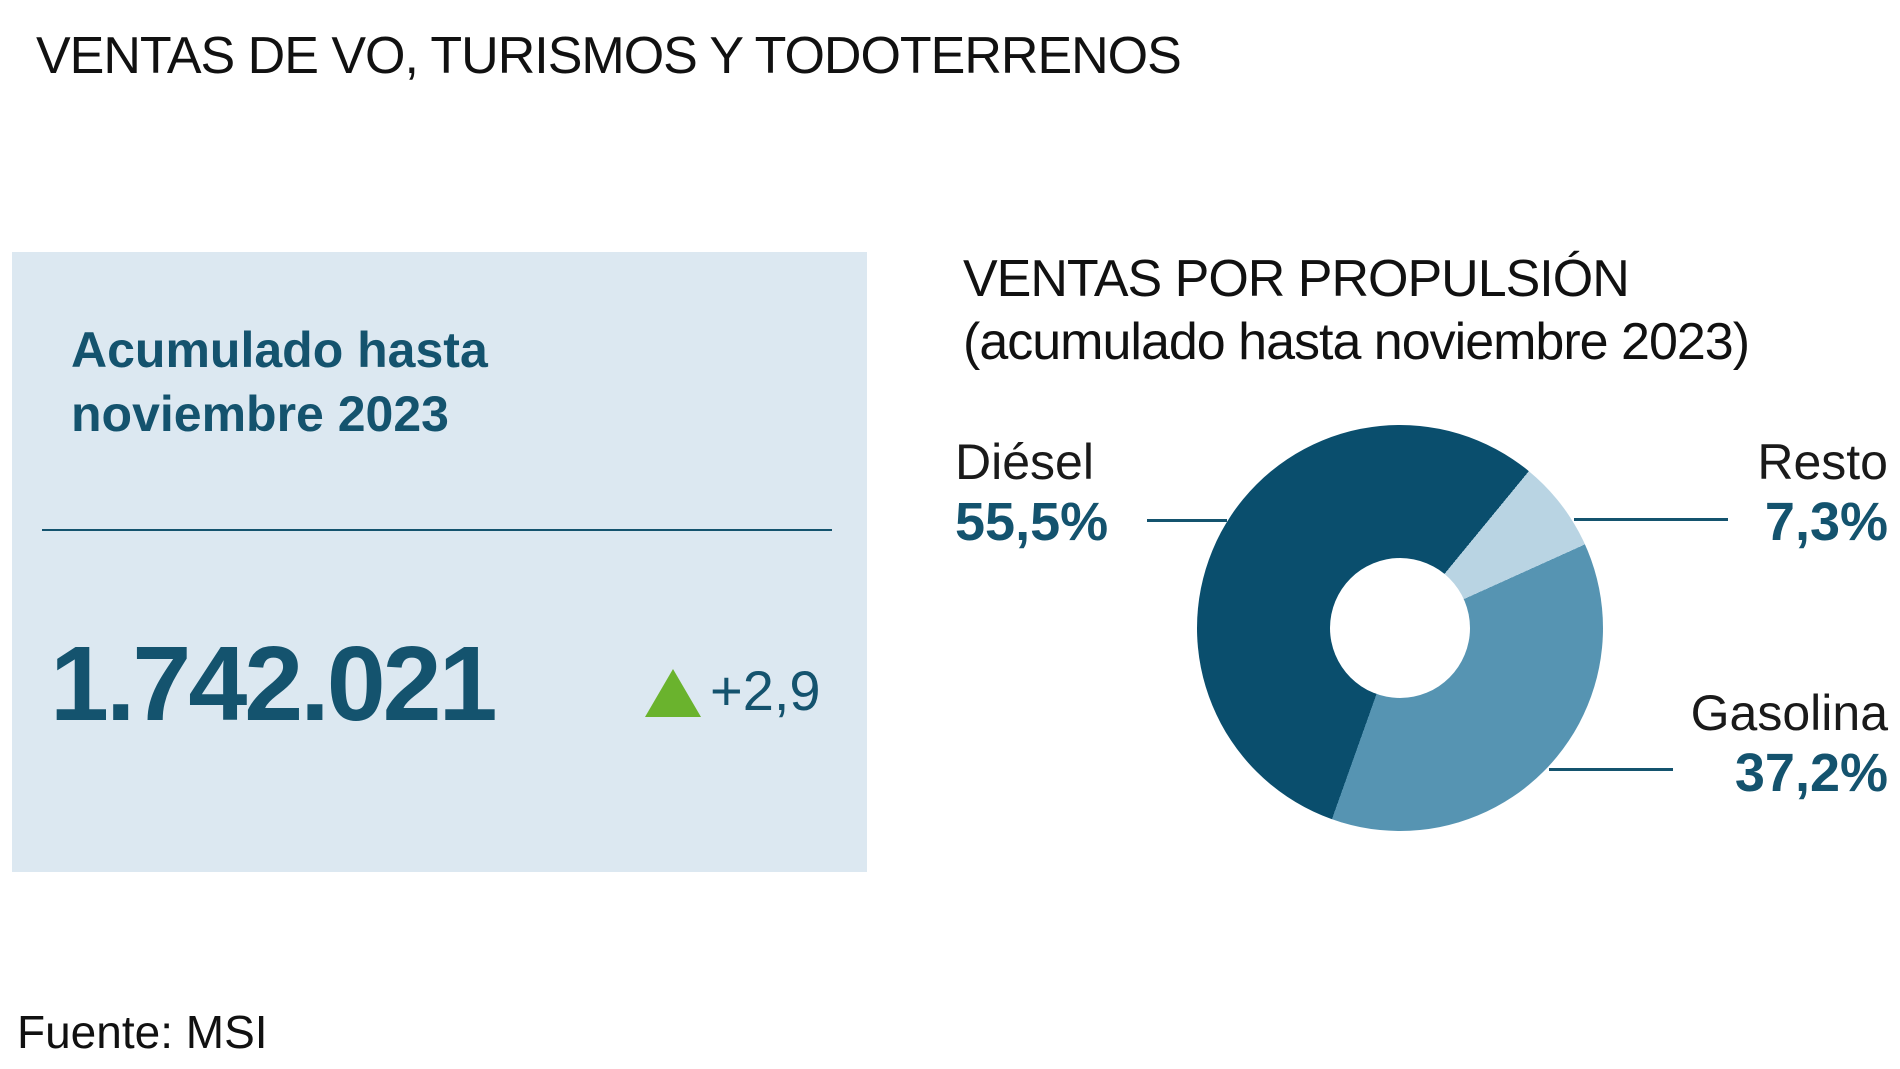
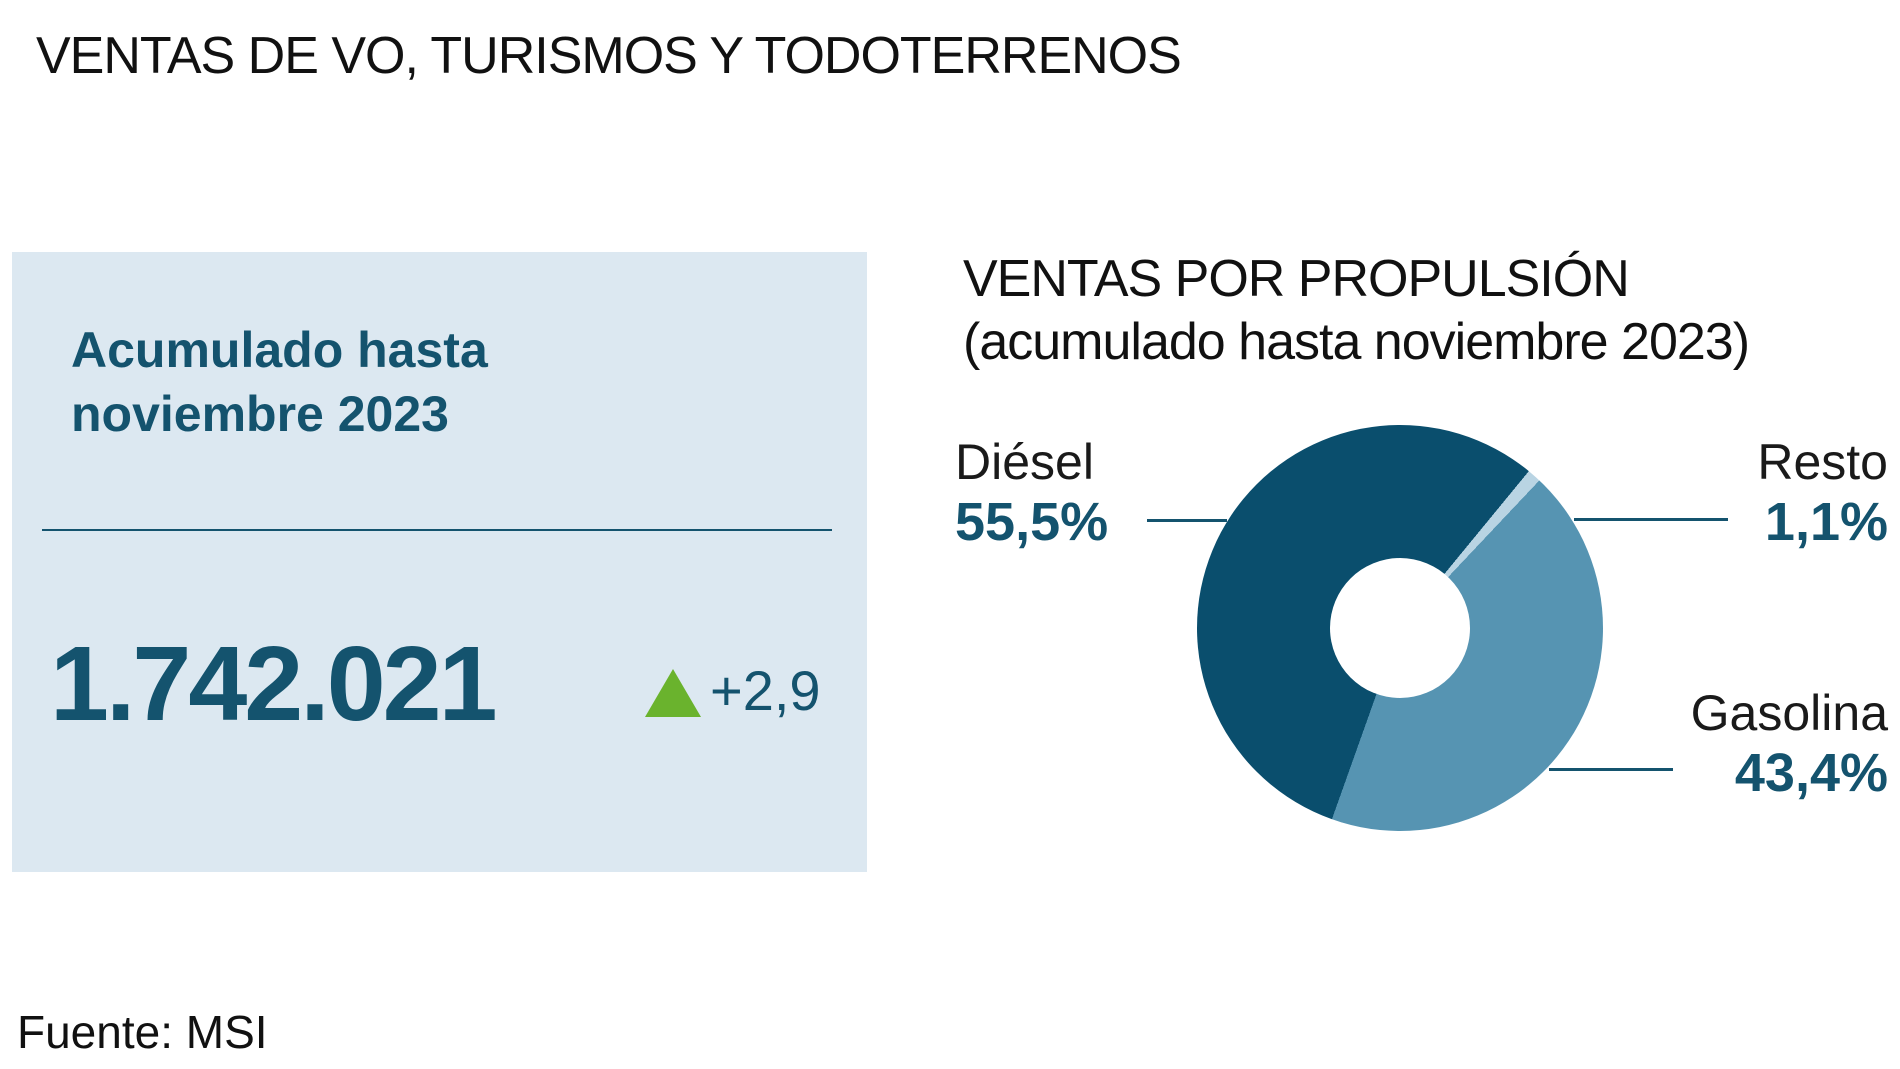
Resto: 7,3% -> 1,1%
Gasolina: 37,2% -> 43,4%
